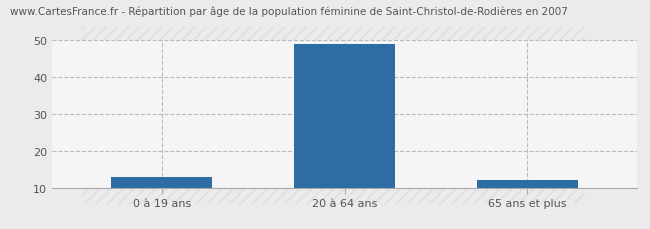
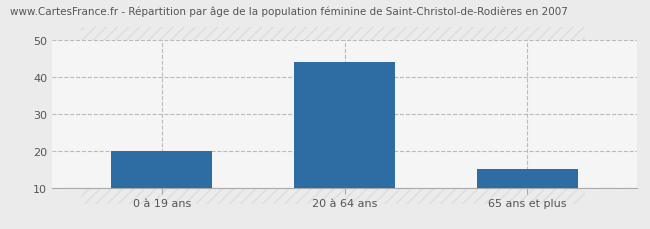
0 à 19 ans: 13 -> 20
20 à 64 ans: 49 -> 44
65 ans et plus: 12 -> 15
